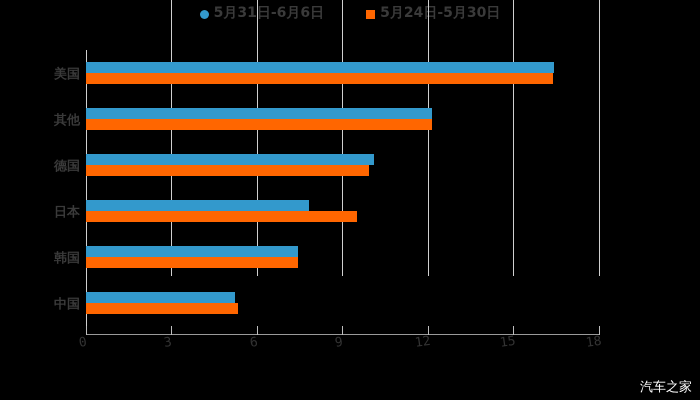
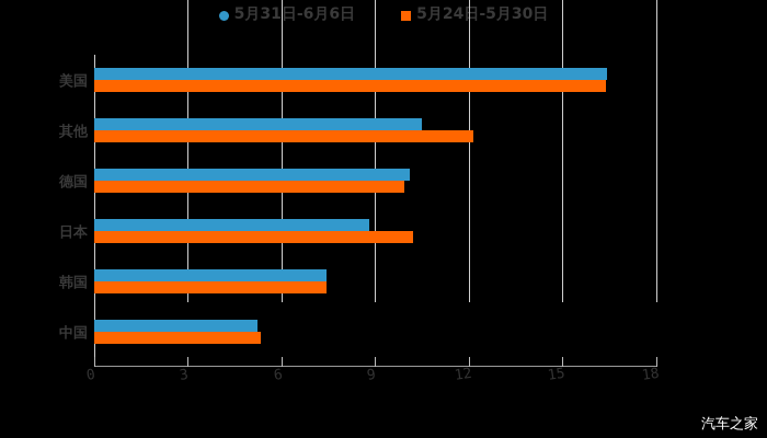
5月31日-6月6日/其他: 12.1 -> 10.5
5月31日-6月6日/日本: 7.8 -> 8.8
5月24日-5月30日/日本: 9.5 -> 10.2
